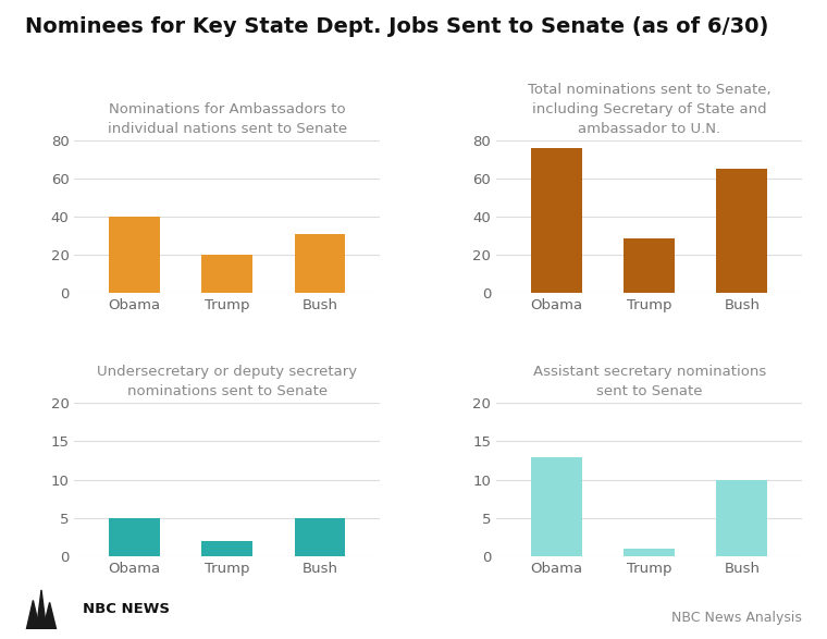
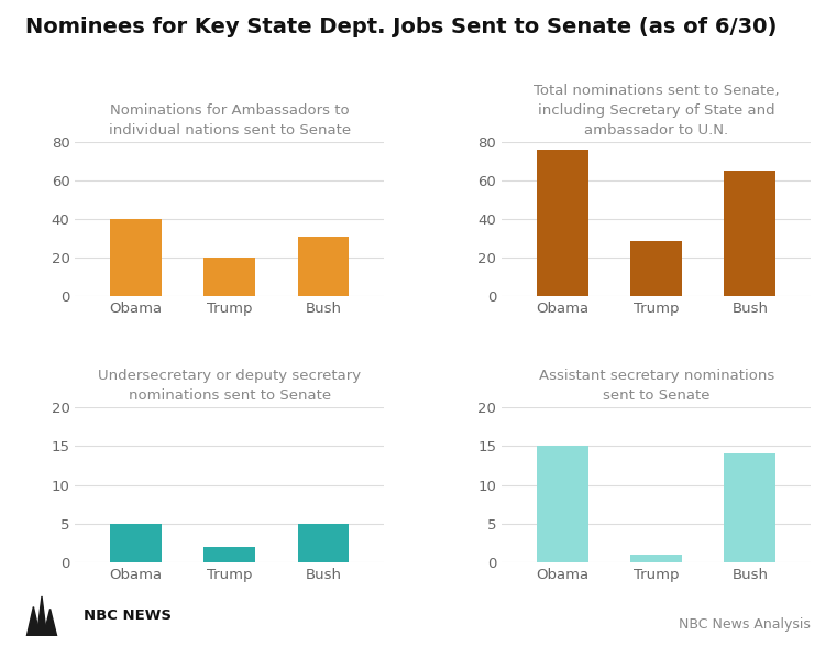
Assistant secretary nominations sent to Senate/Obama: 13 -> 15
Assistant secretary nominations sent to Senate/Bush: 10 -> 14
